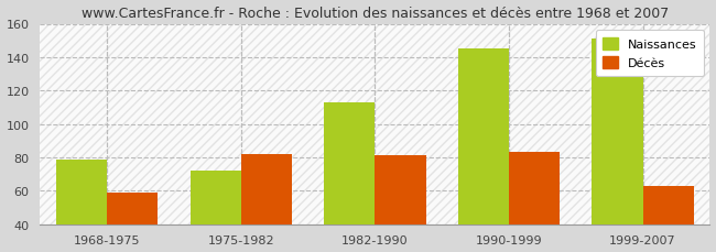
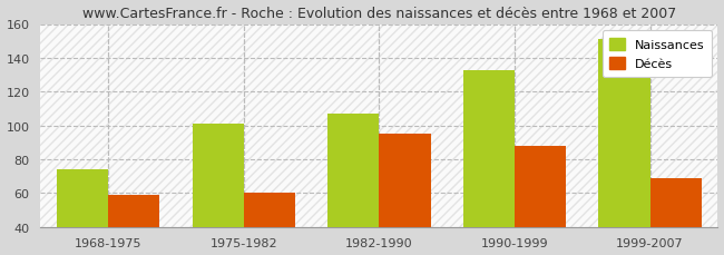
Naissances/1968-1975: 79 -> 74
Naissances/1975-1982: 72 -> 101
Décès/1975-1982: 82 -> 60
Naissances/1982-1990: 113 -> 107
Décès/1982-1990: 81 -> 95
Naissances/1990-1999: 145 -> 133
Décès/1990-1999: 83 -> 88
Décès/1999-2007: 63 -> 69
